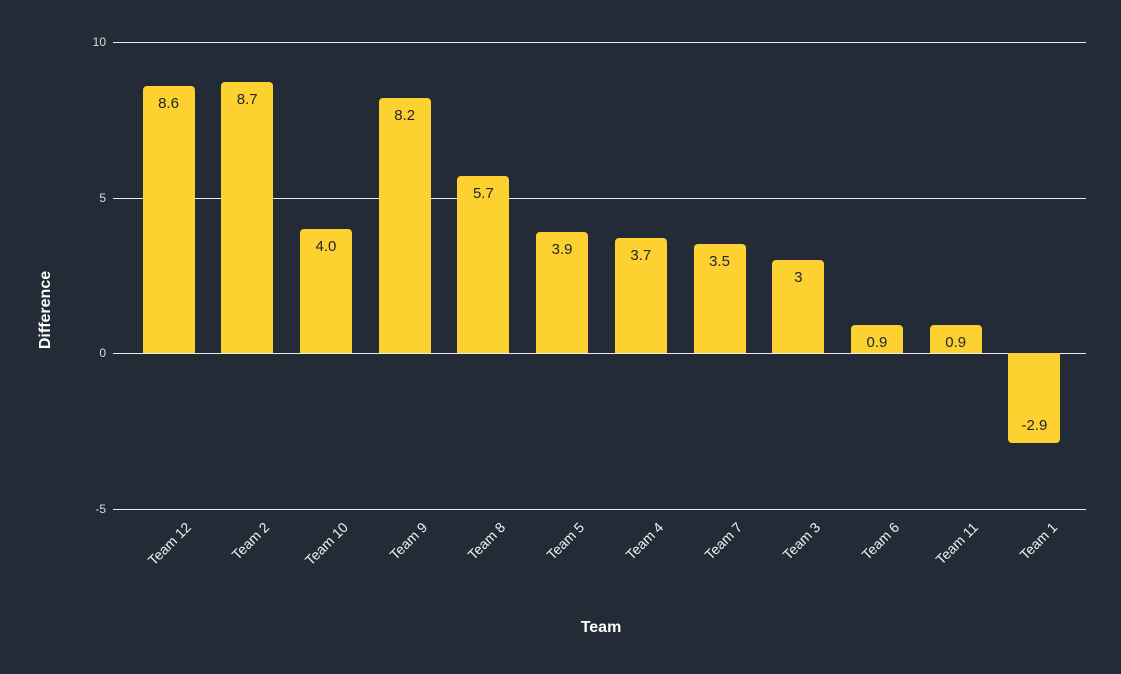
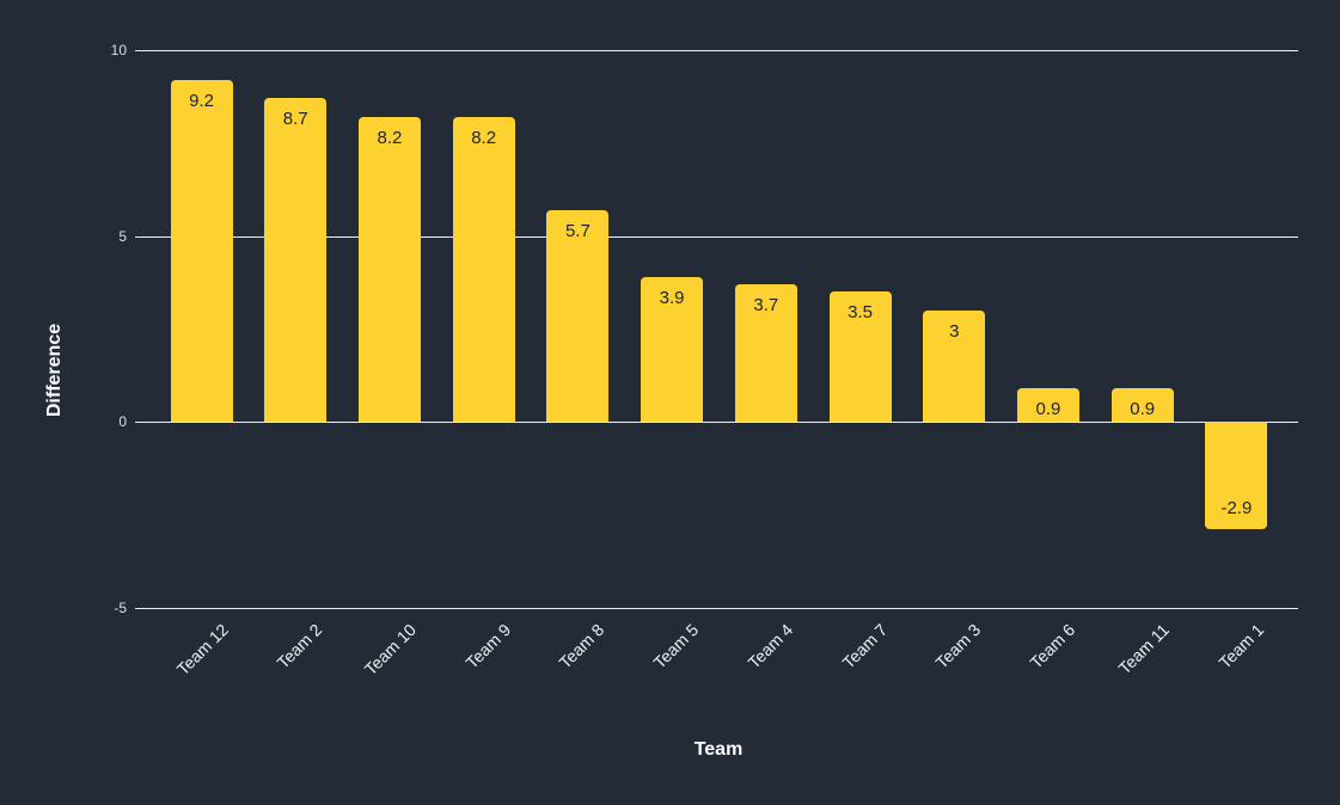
Team 12: 8.6 -> 9.2
Team 10: 4.0 -> 8.2
